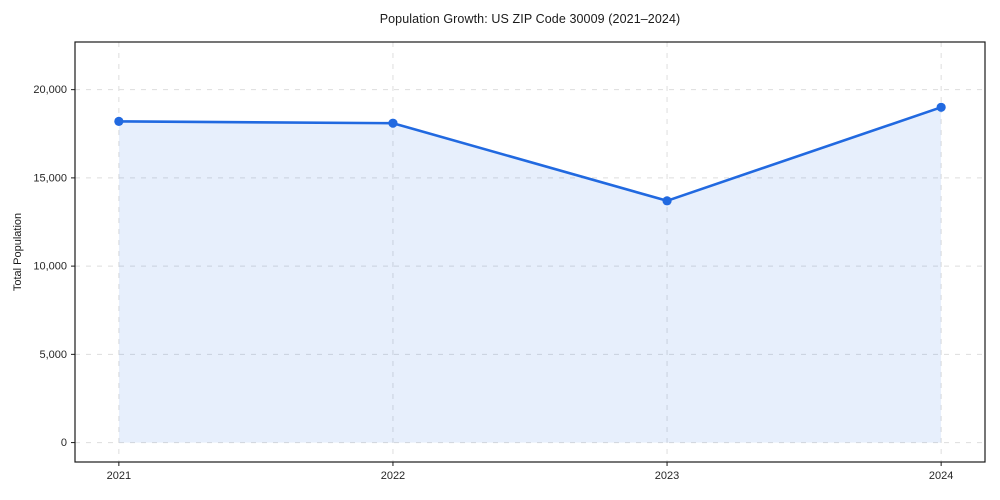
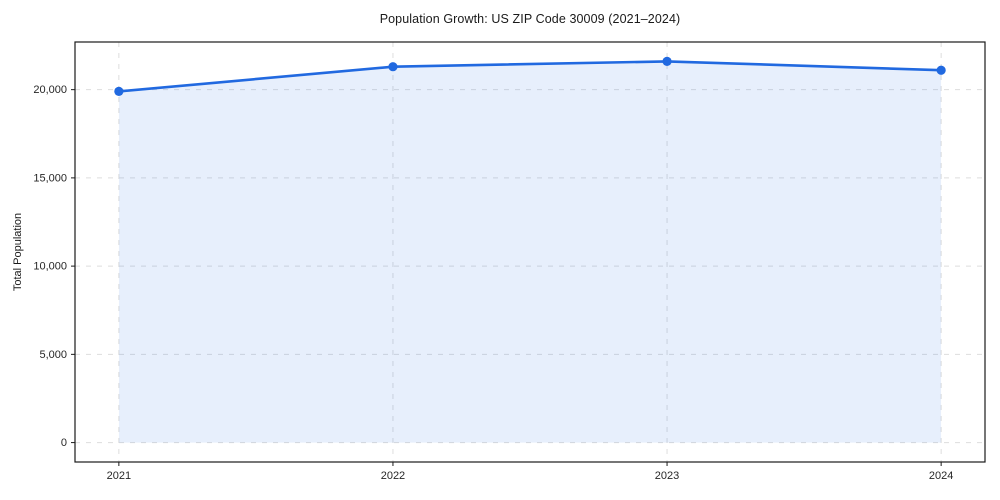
2021: 18200 -> 19900
2022: 18100 -> 21300
2023: 13700 -> 21600
2024: 19000 -> 21100
